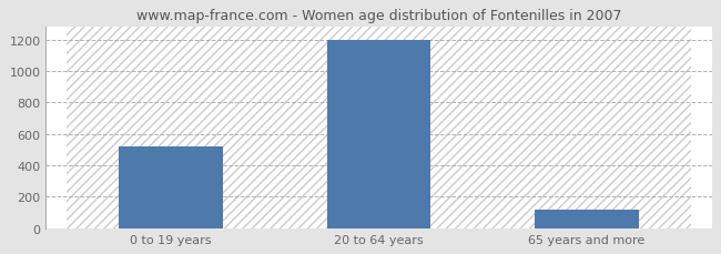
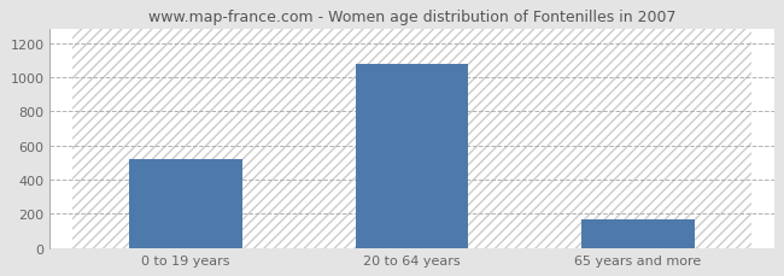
20 to 64 years: 1200 -> 1080
65 years and more: 120 -> 160
